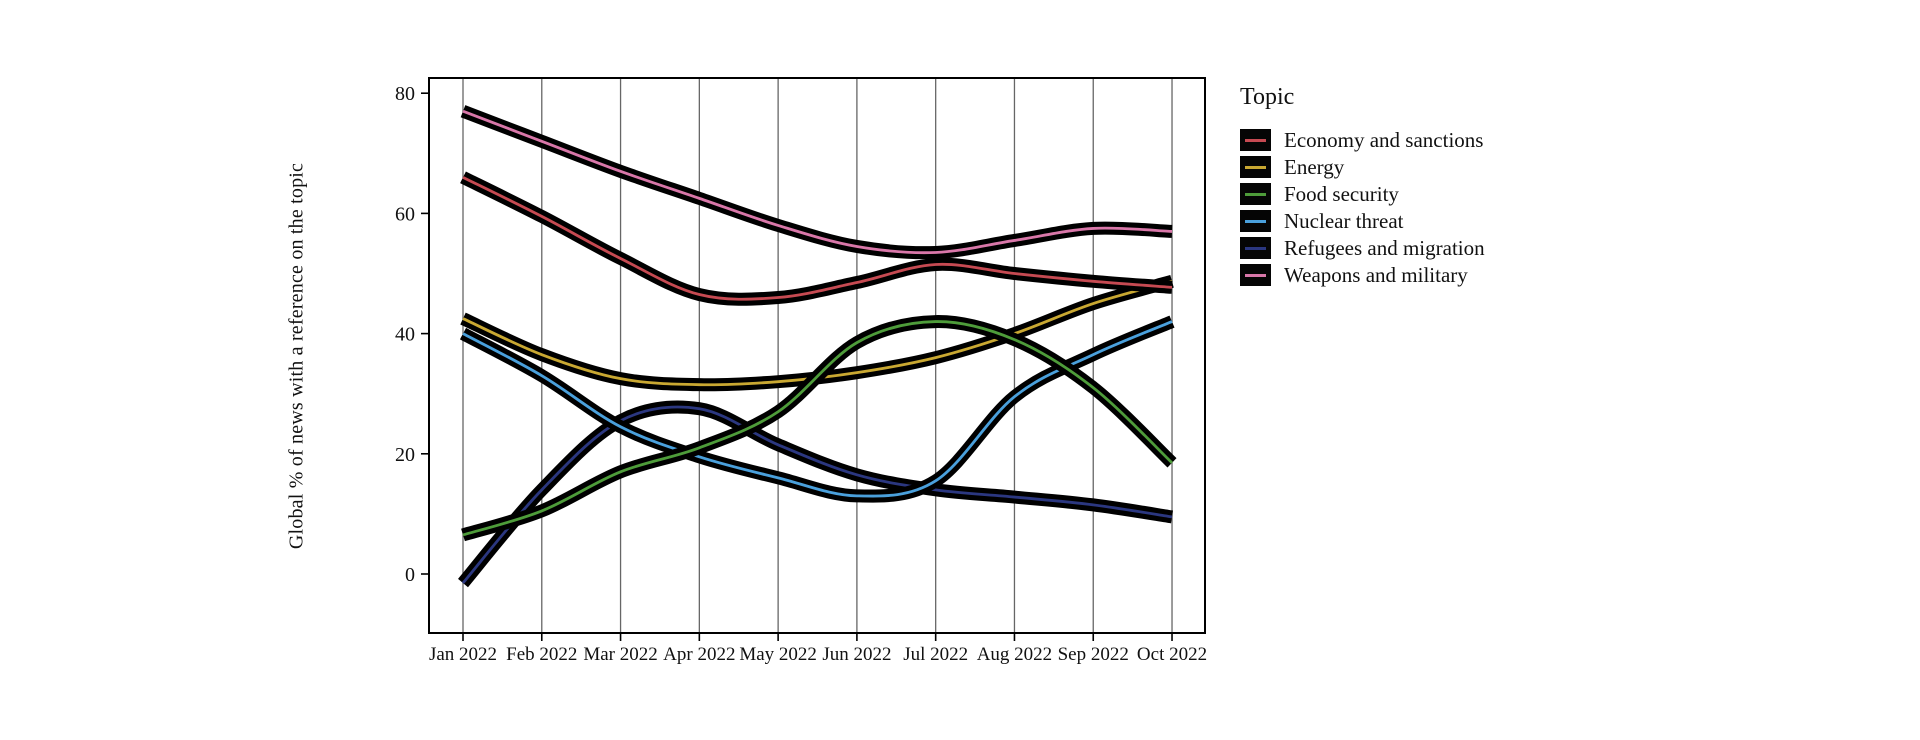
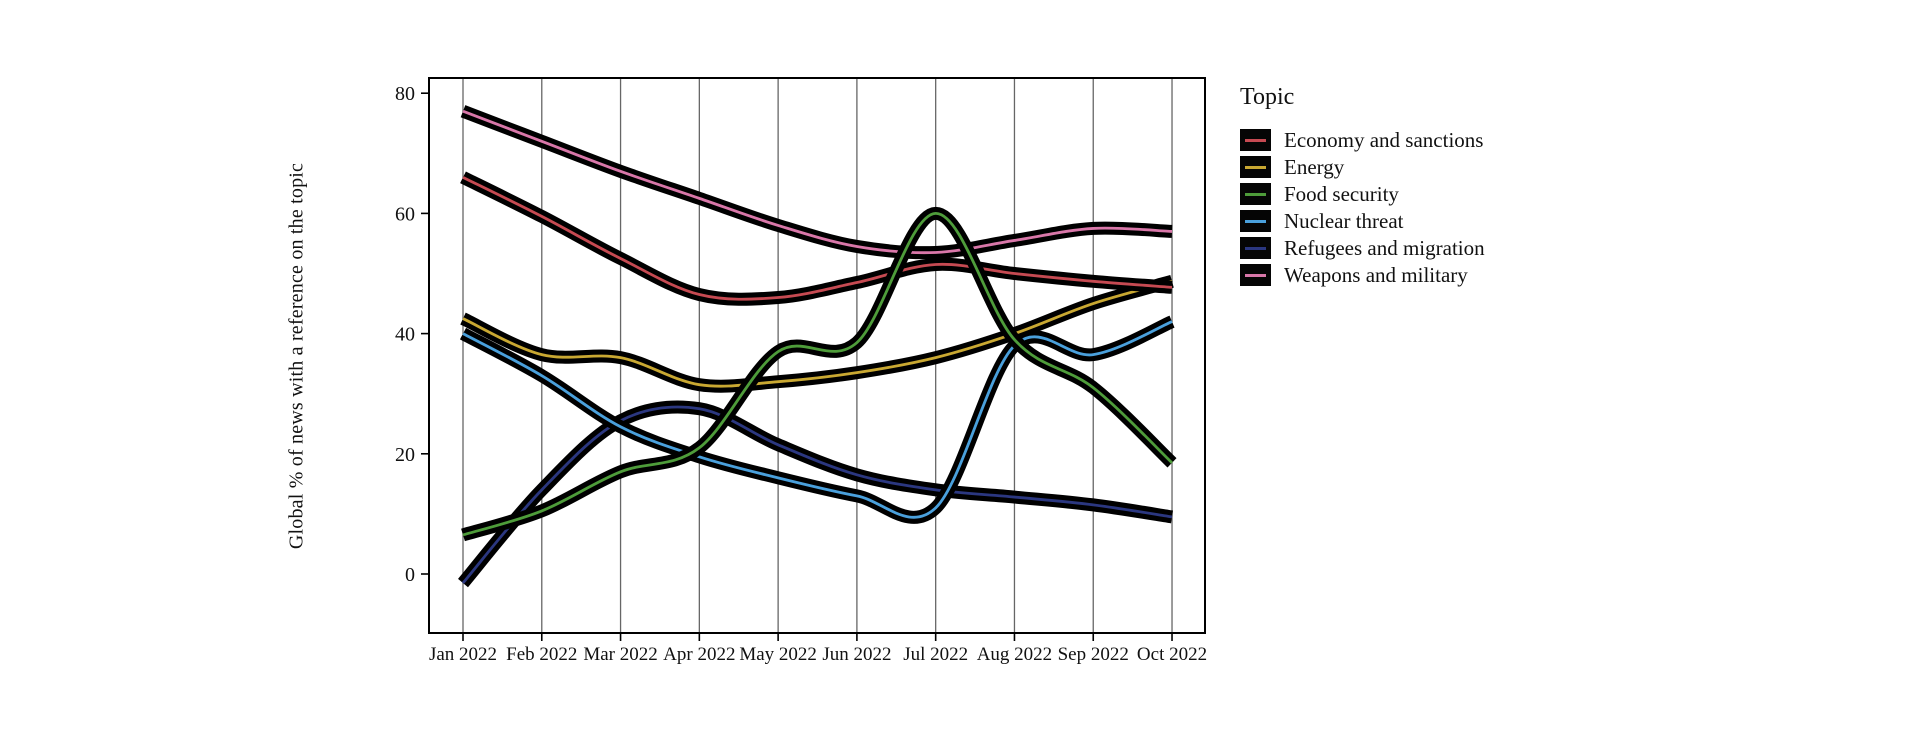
Energy/Mar 2022: 32 -> 36
Food security/May 2022: 27 -> 37
Food security/Jul 2022: 42 -> 60
Nuclear threat/Jul 2022: 16 -> 11
Nuclear threat/Aug 2022: 30 -> 38
